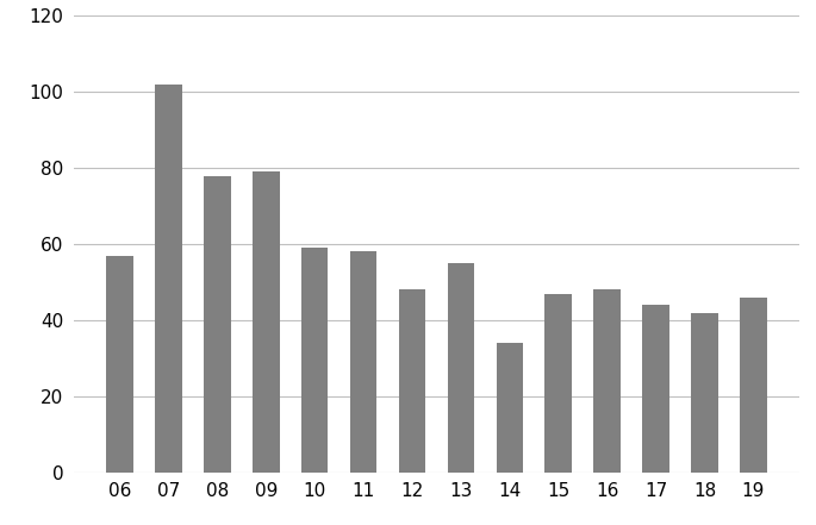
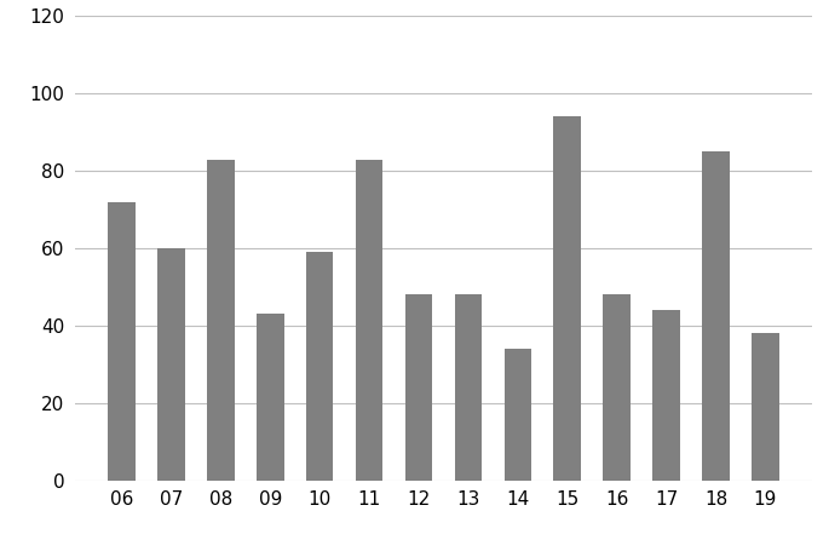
06: 57 -> 72
07: 102 -> 60
08: 78 -> 83
09: 79 -> 43
11: 58 -> 83
13: 55 -> 48
15: 47 -> 94
18: 42 -> 85
19: 46 -> 38
